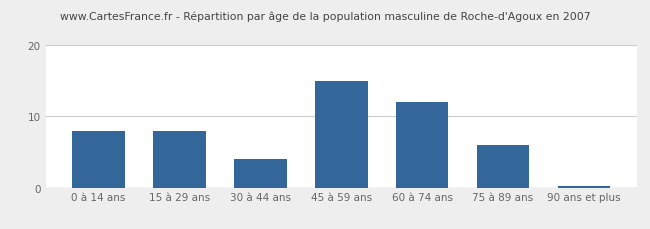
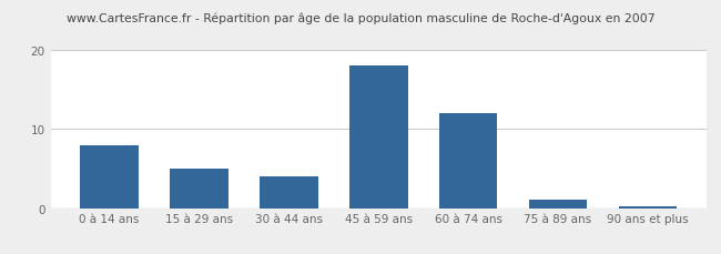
15 à 29 ans: 8.0 -> 5.0
45 à 59 ans: 15.0 -> 18.0
75 à 89 ans: 6.0 -> 1.0
